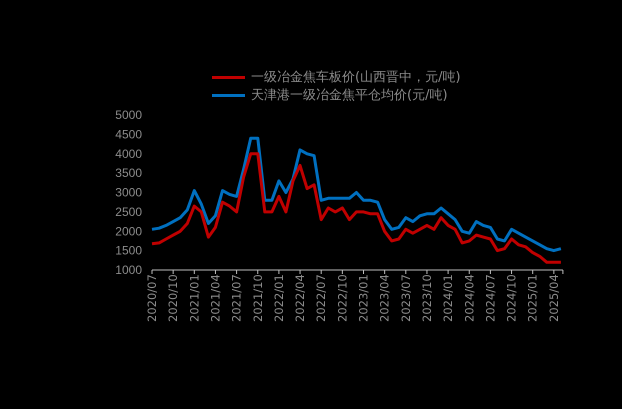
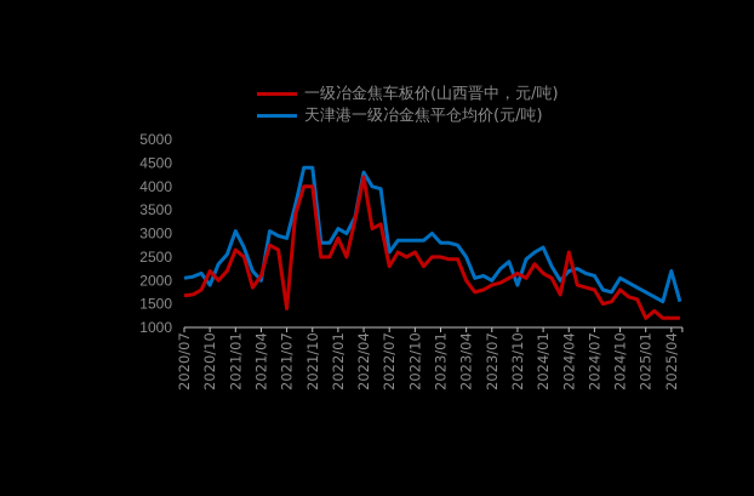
一级冶金焦车板价(山西晋中，元/吨)/2020/10: 1900 -> 2200
天津港一级冶金焦平仓均价(元/吨)/2020/10: 2200 -> 1900
天津港一级冶金焦平仓均价(元/吨)/2021/04: 2400 -> 2000
一级冶金焦车板价(山西晋中，元/吨)/2021/07: 2500 -> 1400
天津港一级冶金焦平仓均价(元/吨)/2022/01: 3300 -> 3100
一级冶金焦车板价(山西晋中，元/吨)/2022/04: 3700 -> 4200
天津港一级冶金焦平仓均价(元/吨)/2022/04: 4100 -> 4300
天津港一级冶金焦平仓均价(元/吨)/2022/07: 2800 -> 2600
天津港一级冶金焦平仓均价(元/吨)/2023/04: 2300 -> 2500
一级冶金焦车板价(山西晋中，元/吨)/2023/07: 2000 -> 1900
天津港一级冶金焦平仓均价(元/吨)/2023/07: 2400 -> 2000
天津港一级冶金焦平仓均价(元/吨)/2023/10: 2400 -> 1900
天津港一级冶金焦平仓均价(元/吨)/2024/01: 2400 -> 2700
一级冶金焦车板价(山西晋中，元/吨)/2024/04: 1800 -> 2600
天津港一级冶金焦平仓均价(元/吨)/2024/04: 2000 -> 2200
一级冶金焦车板价(山西晋中，元/吨)/2025/01: 1400 -> 1200
天津港一级冶金焦平仓均价(元/吨)/2025/04: 1500 -> 2200
